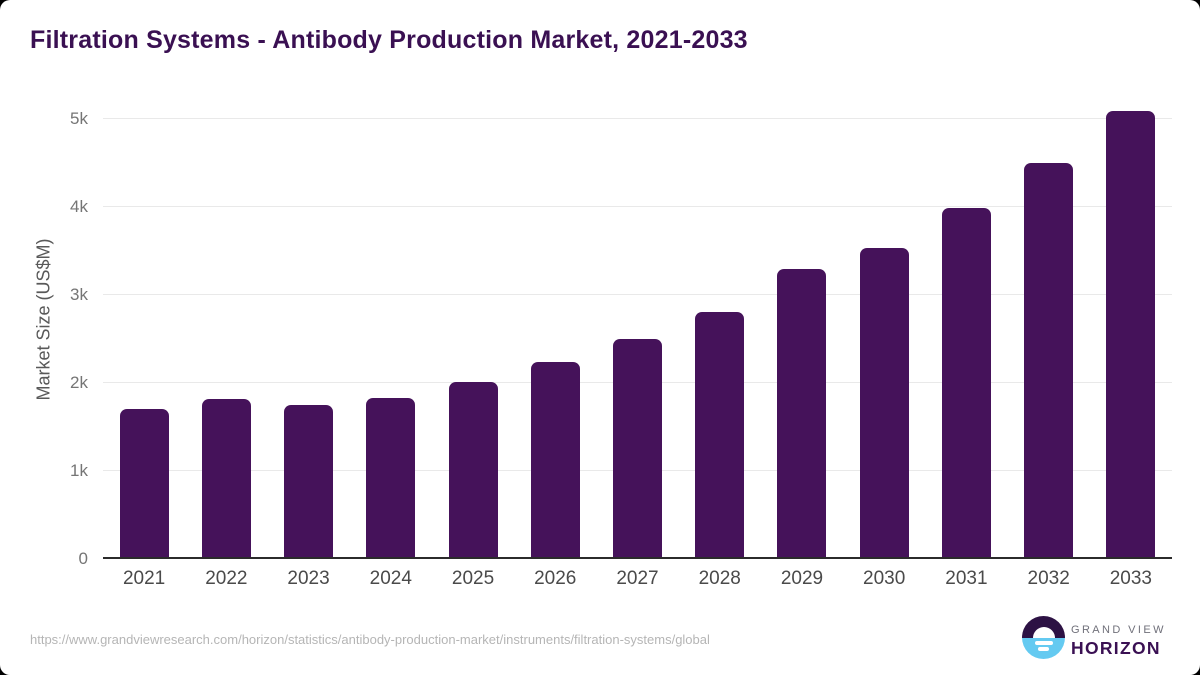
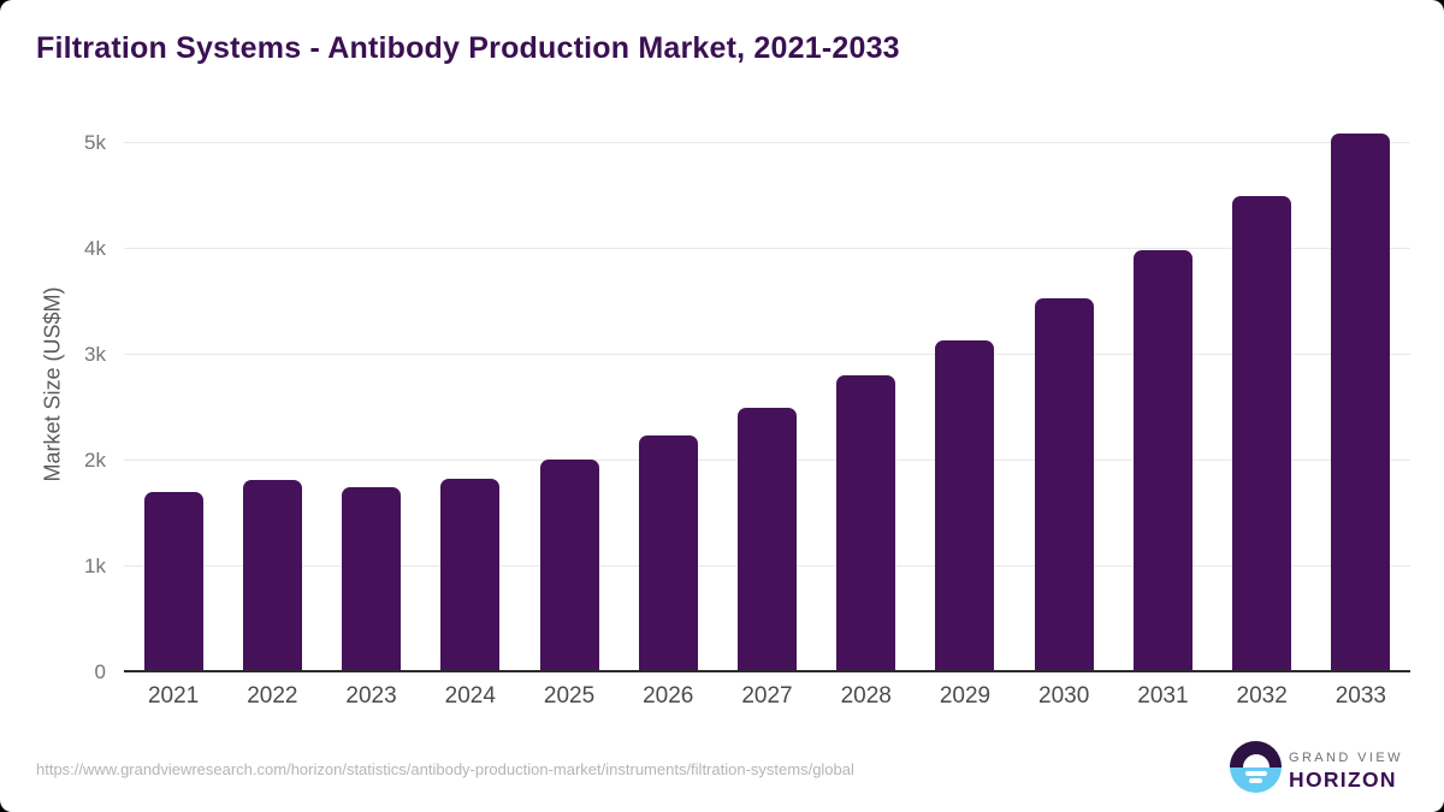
2029: 3.3k -> 3.1k
